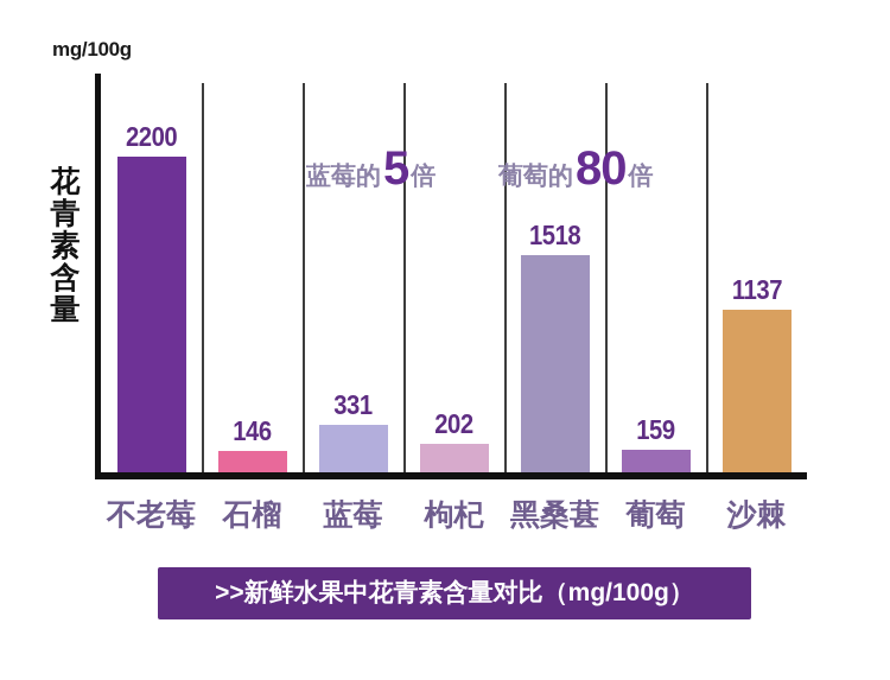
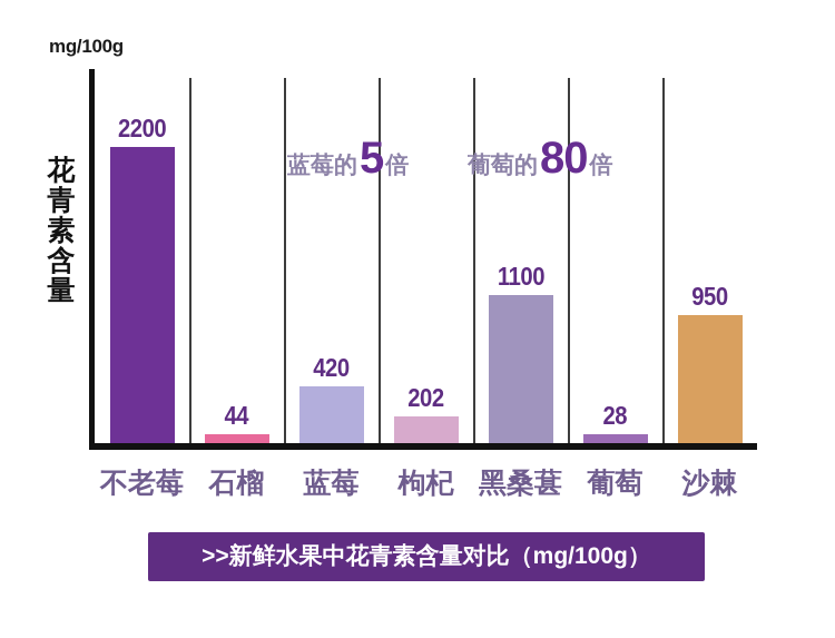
石榴: 146 -> 44
蓝莓: 331 -> 420
黑桑葚: 1518 -> 1100
葡萄: 159 -> 28
沙棘: 1137 -> 950
